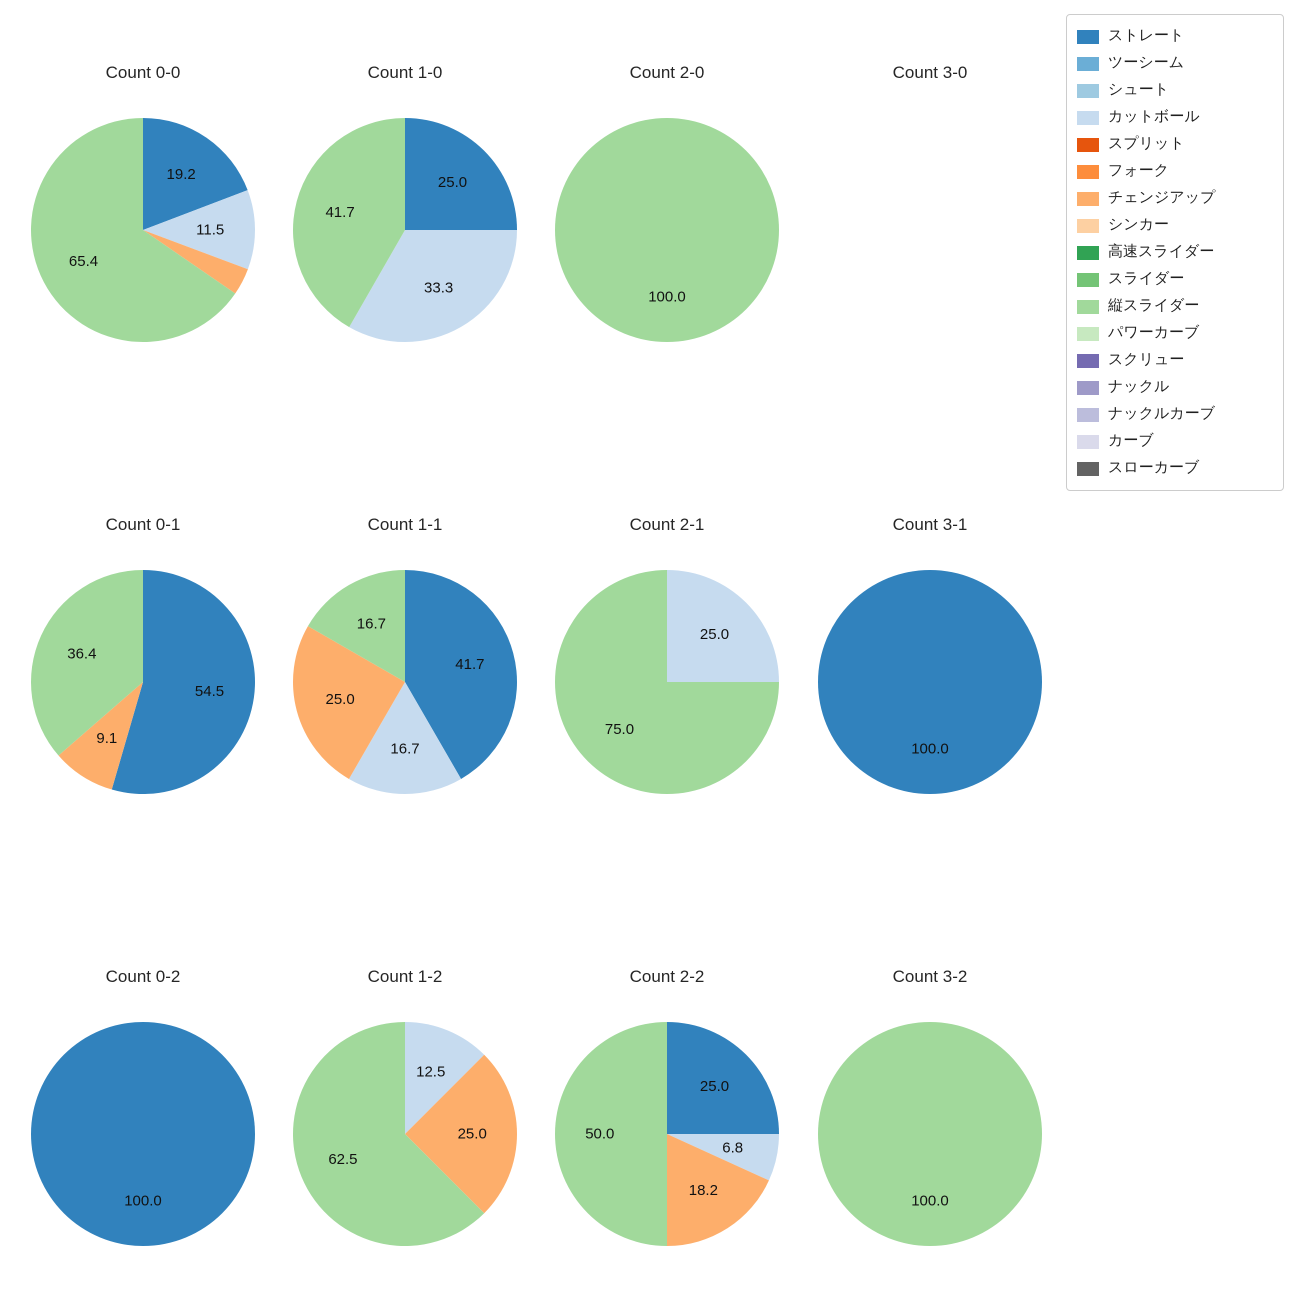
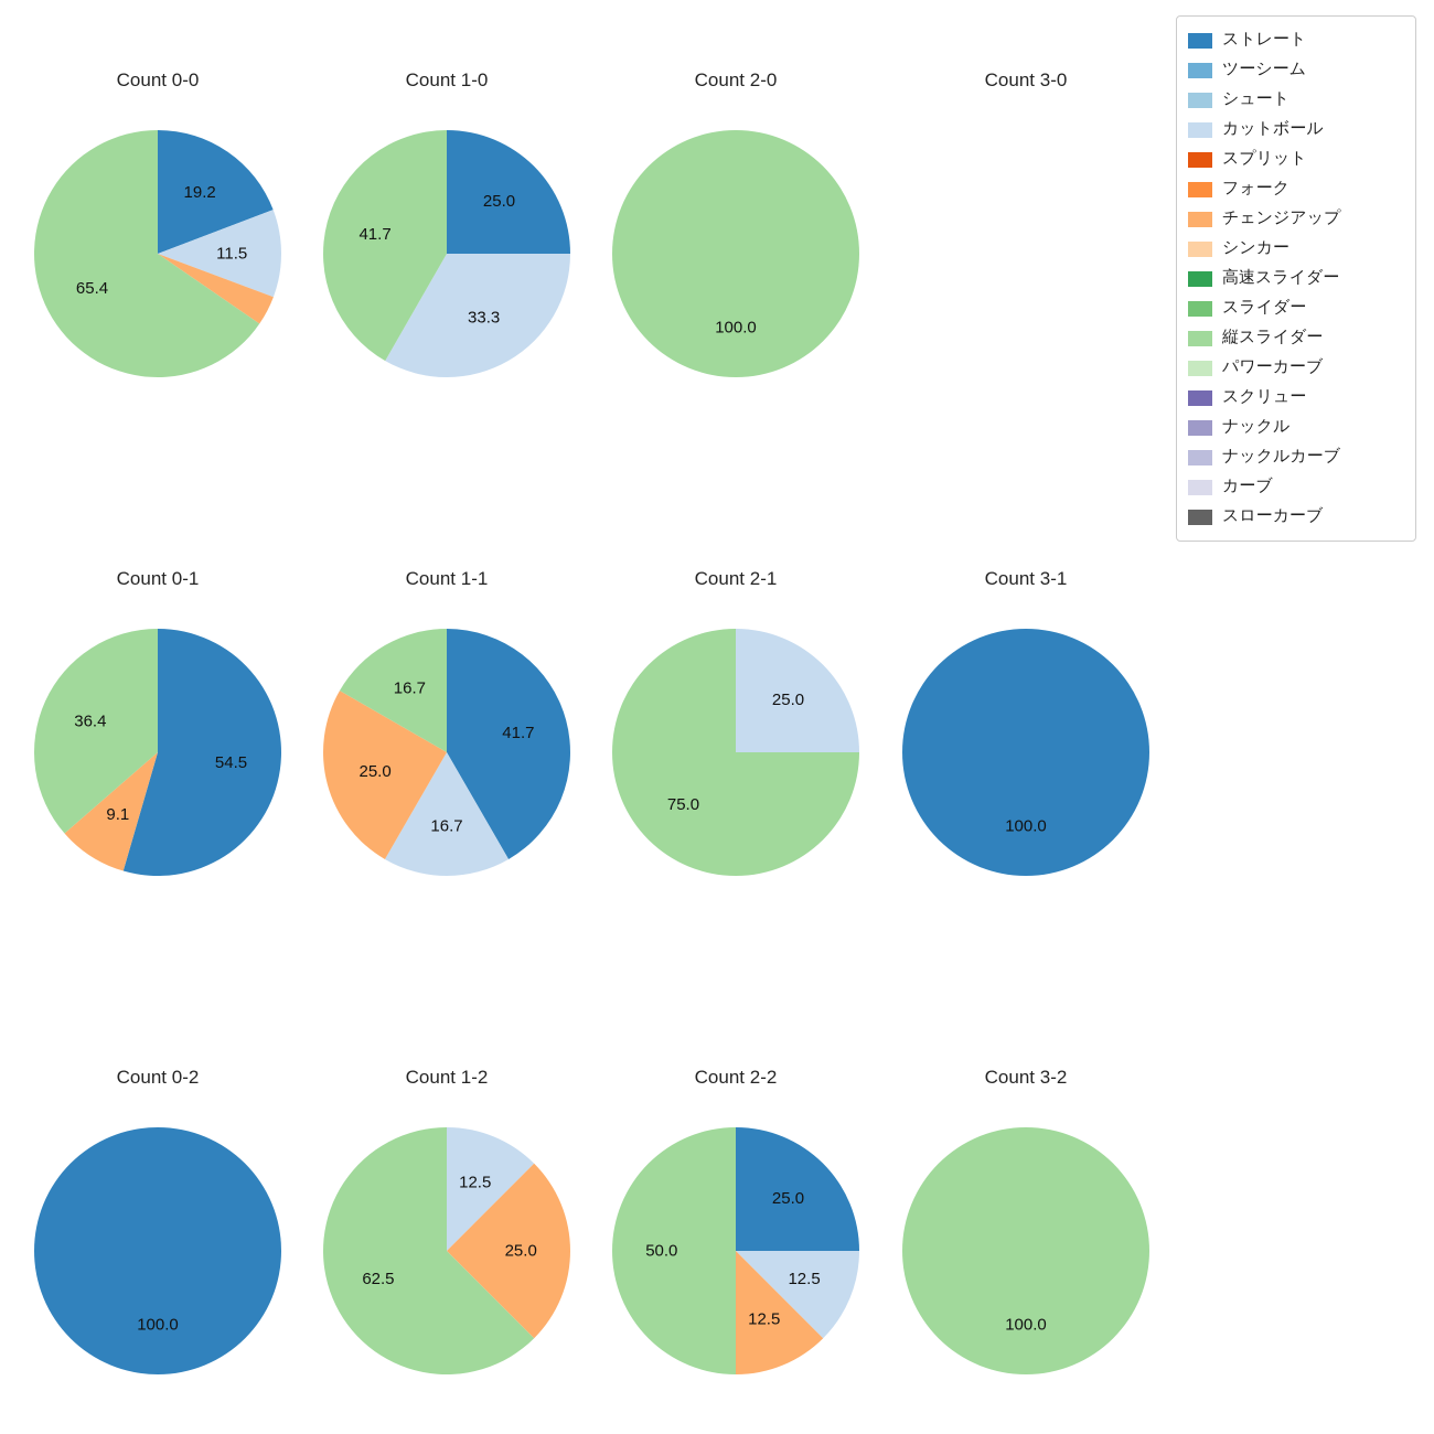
Count 2-2/カットボール: 6.8 -> 12.5
Count 2-2/チェンジアップ: 18.2 -> 12.5
